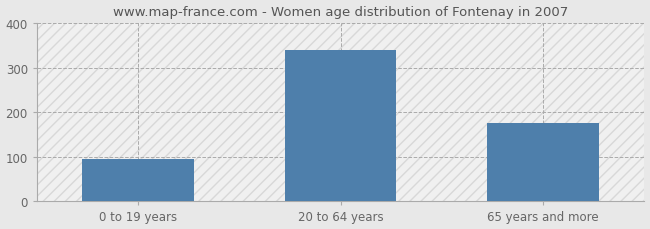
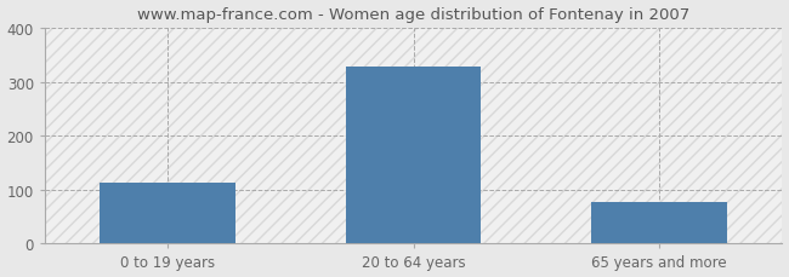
0 to 19 years: 95 -> 113
20 to 64 years: 340 -> 327
65 years and more: 175 -> 78
